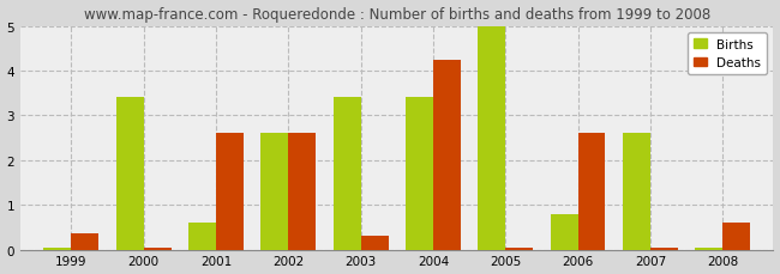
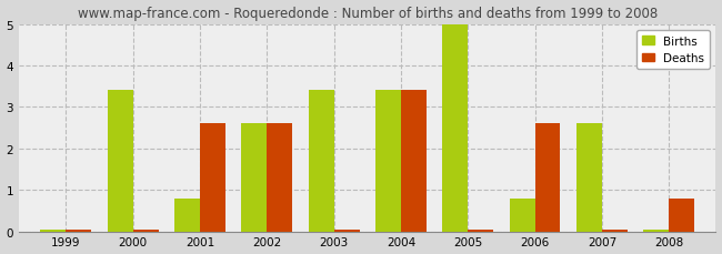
Deaths/1999: 0.35 -> 0.05
Births/2001: 0.60 -> 0.80
Deaths/2003: 0.30 -> 0.05
Deaths/2004: 4.25 -> 3.40
Deaths/2008: 0.60 -> 0.80
